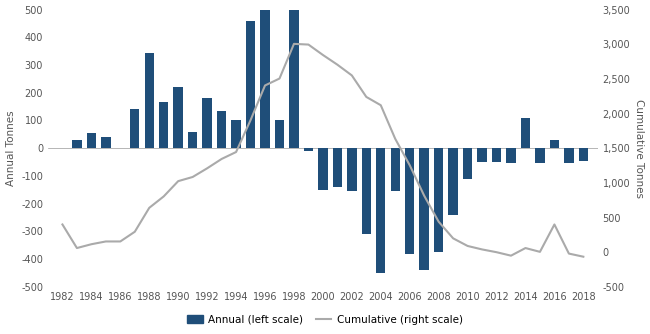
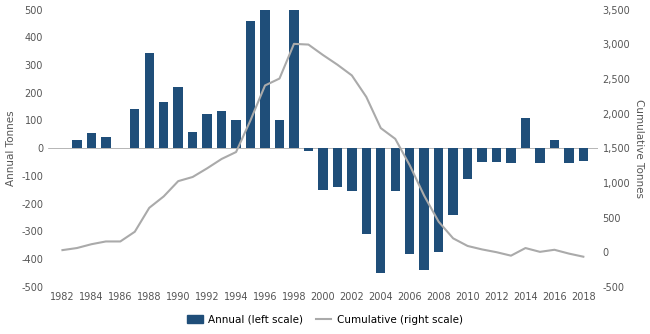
Cumulative (right scale)/1982: 400 -> 30
Annual (left scale)/1992: 180 -> 125
Cumulative (right scale)/2004: 2,120 -> 1,790
Cumulative (right scale)/2016: 400 -> 40
